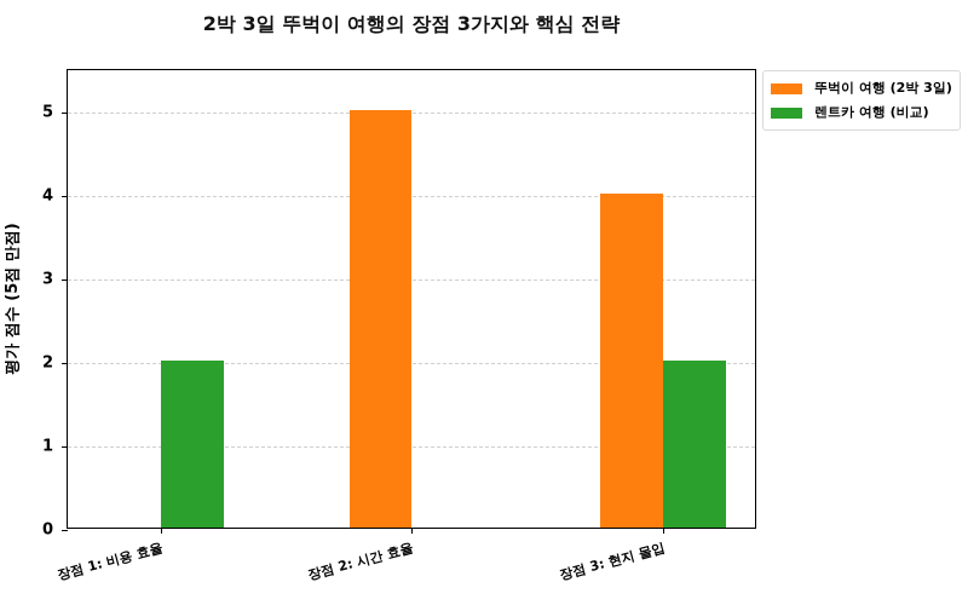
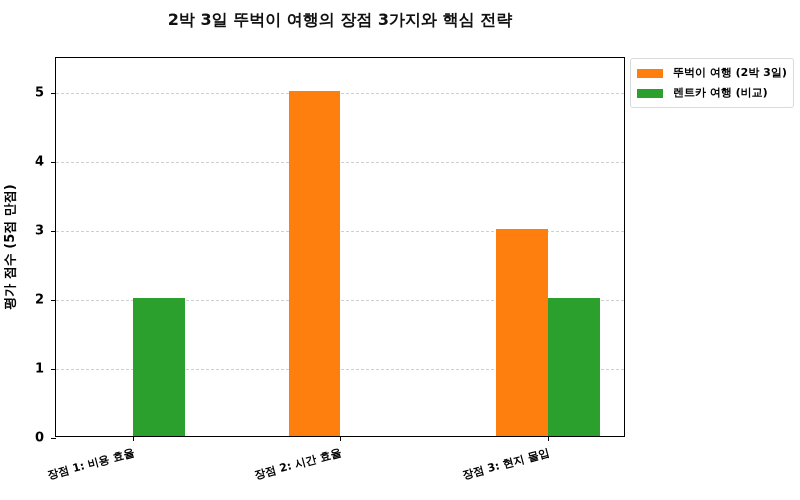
뚜벅이 여행 (2박 3일)/장점 3: 현지 몰입: 4 -> 3
